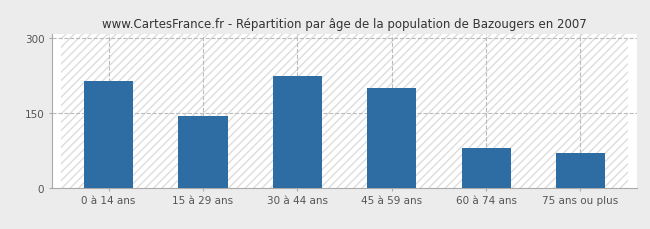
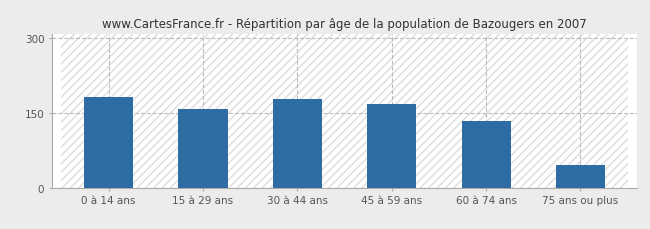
0 à 14 ans: 215 -> 183
15 à 29 ans: 145 -> 158
30 à 44 ans: 225 -> 178
45 à 59 ans: 200 -> 168
60 à 74 ans: 80 -> 133
75 ans ou plus: 70 -> 45
